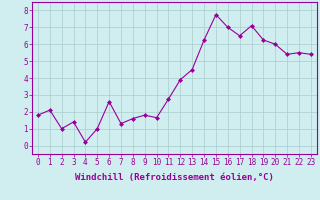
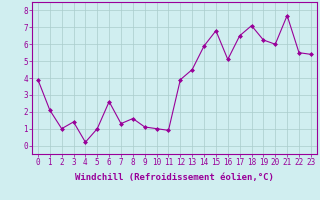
0: 1.8 -> 3.9
9: 1.8 -> 1.1
10: 1.6 -> 1.0
11: 2.8 -> 0.9
14: 6.2 -> 5.9
15: 7.8 -> 6.8
16: 7.0 -> 5.1
21: 5.4 -> 7.7
